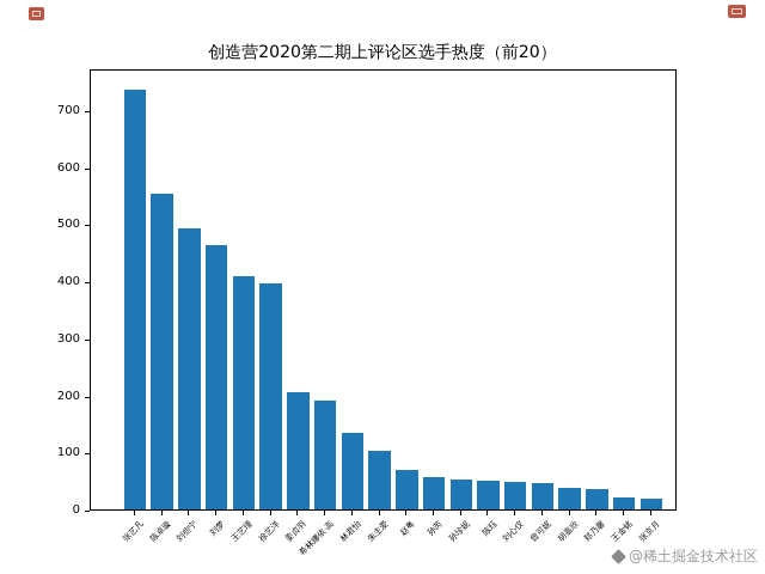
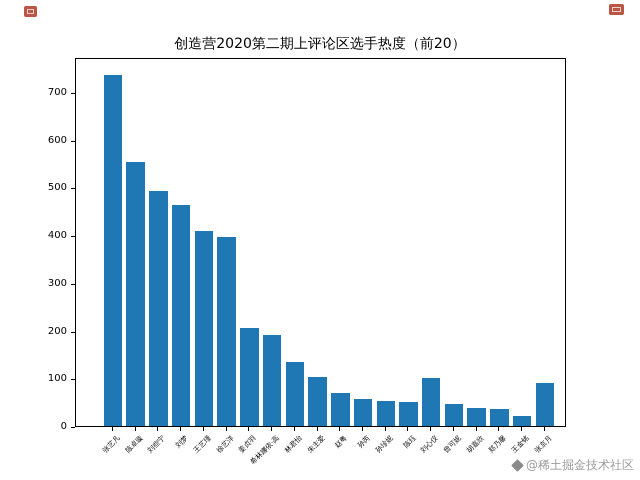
刘心仪: 50 -> 100
张京月: 20 -> 90
